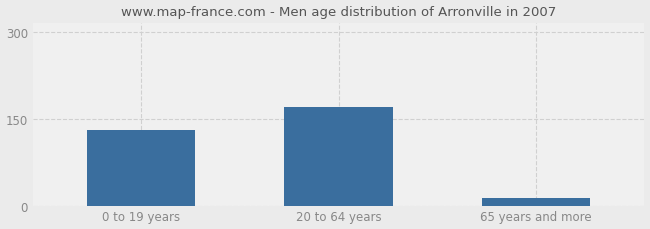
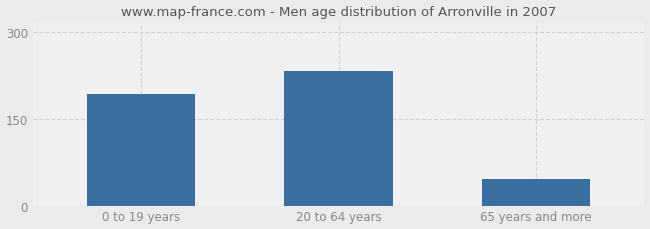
0 to 19 years: 130 -> 192
20 to 64 years: 170 -> 232
65 years and more: 13 -> 46
